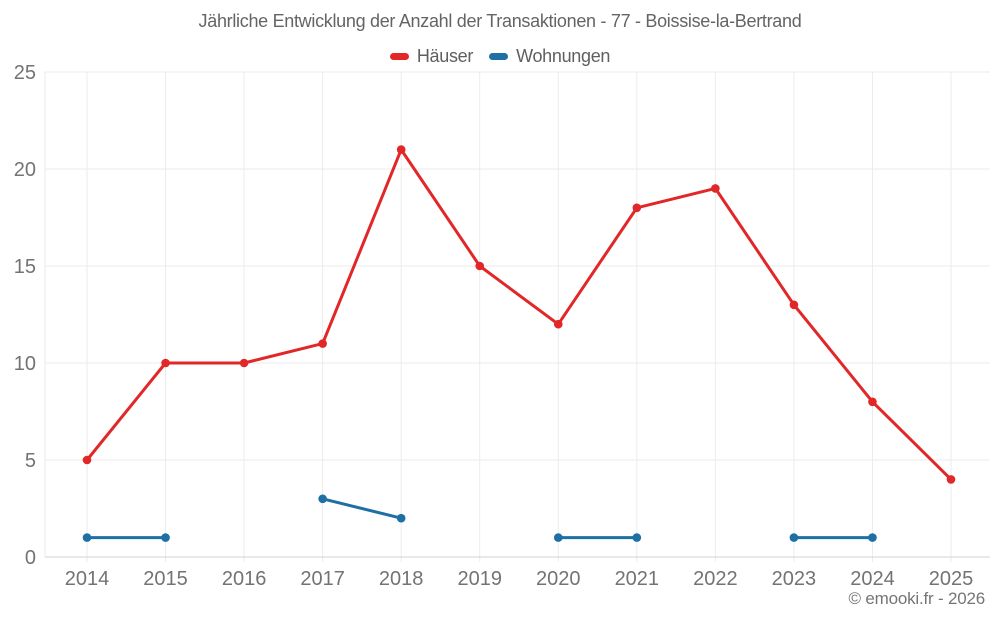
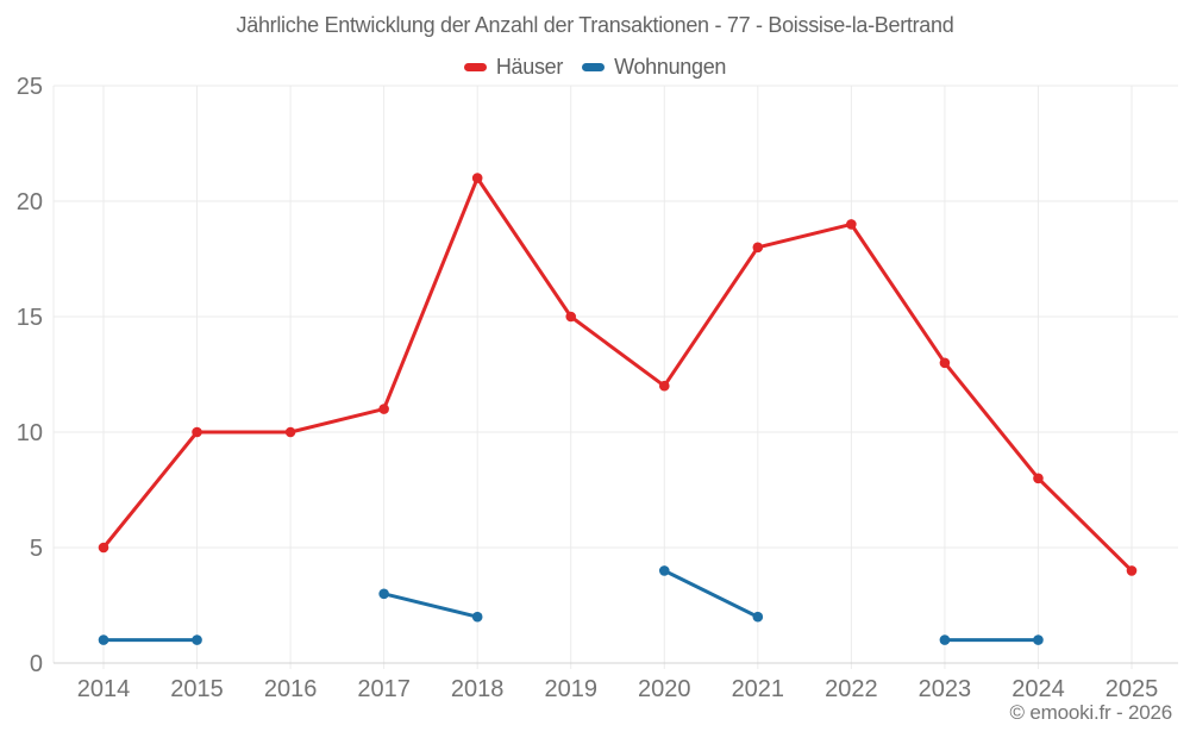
Wohnungen/2020: 1 -> 4
Wohnungen/2021: 1 -> 2
